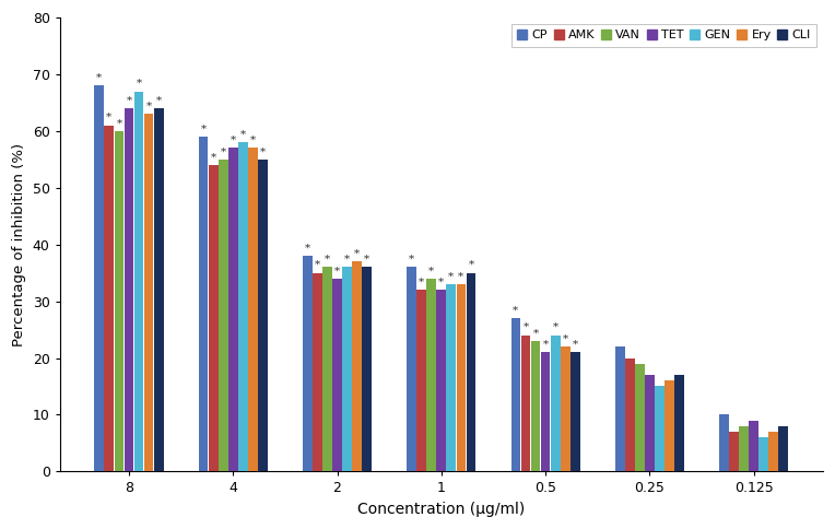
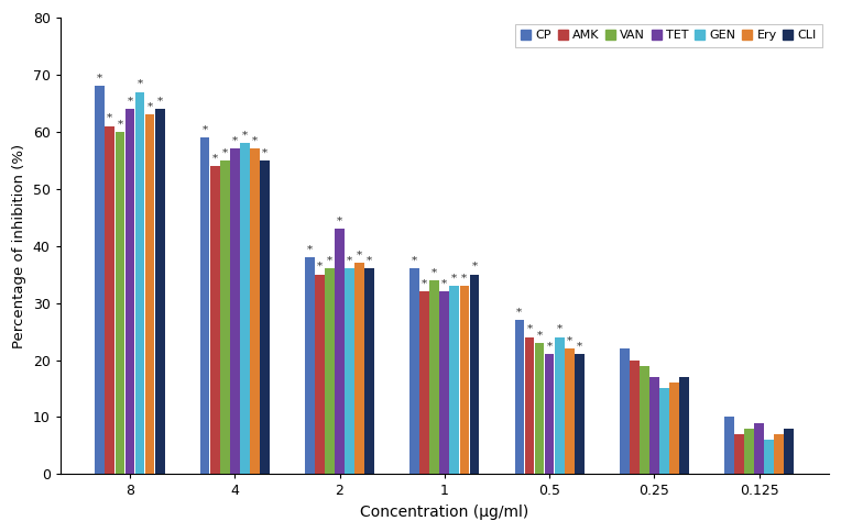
TET/2: 34 -> 43
